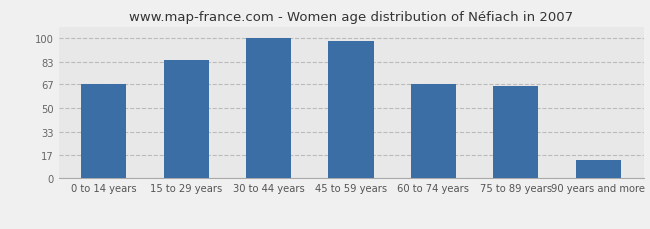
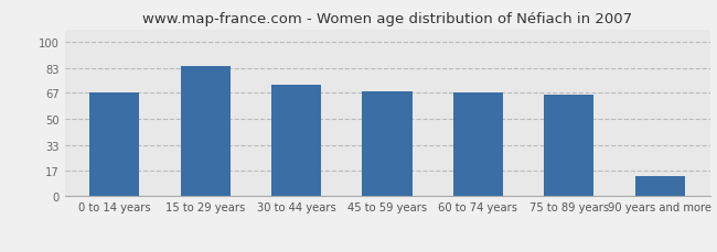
30 to 44 years: 100 -> 72
45 to 59 years: 98 -> 68
